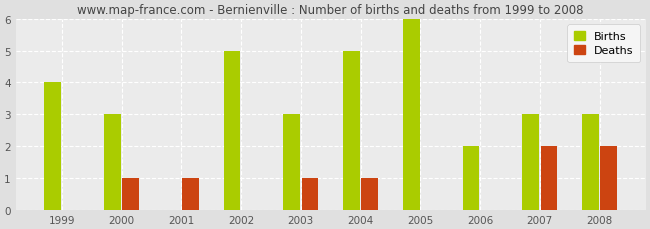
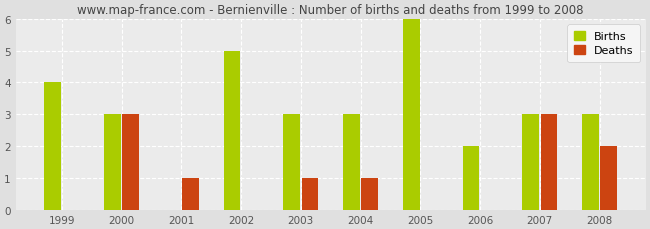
Deaths/2000: 1 -> 3
Births/2004: 5 -> 3
Deaths/2007: 2 -> 3
